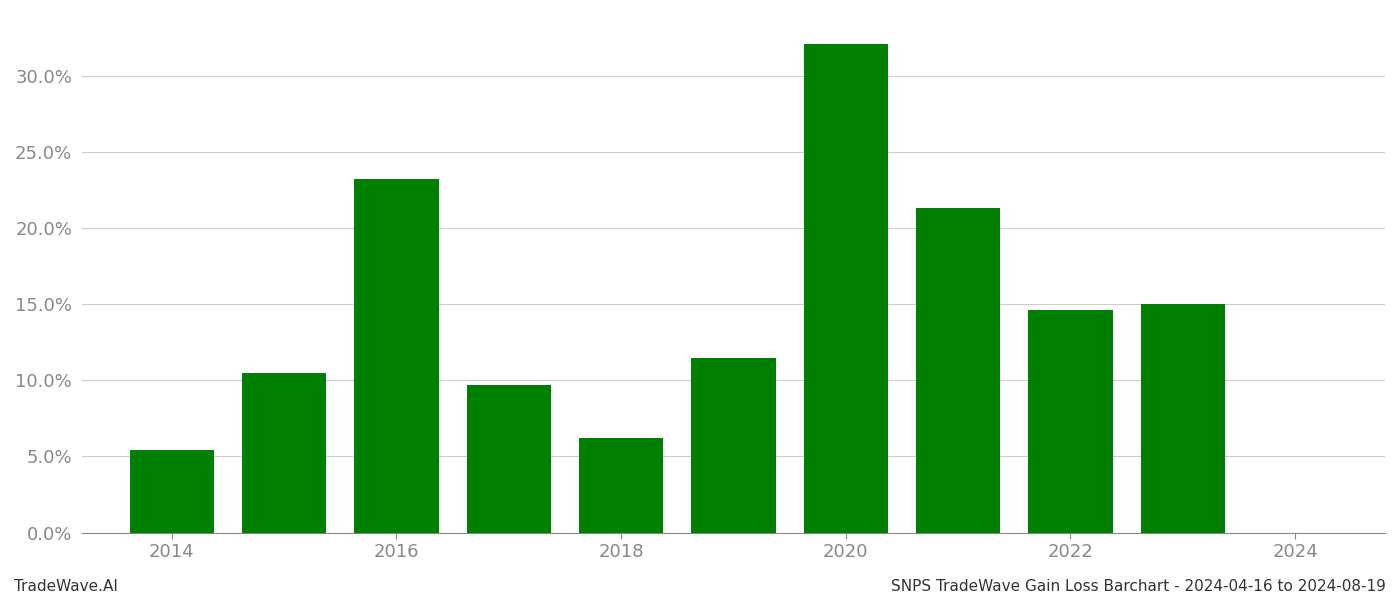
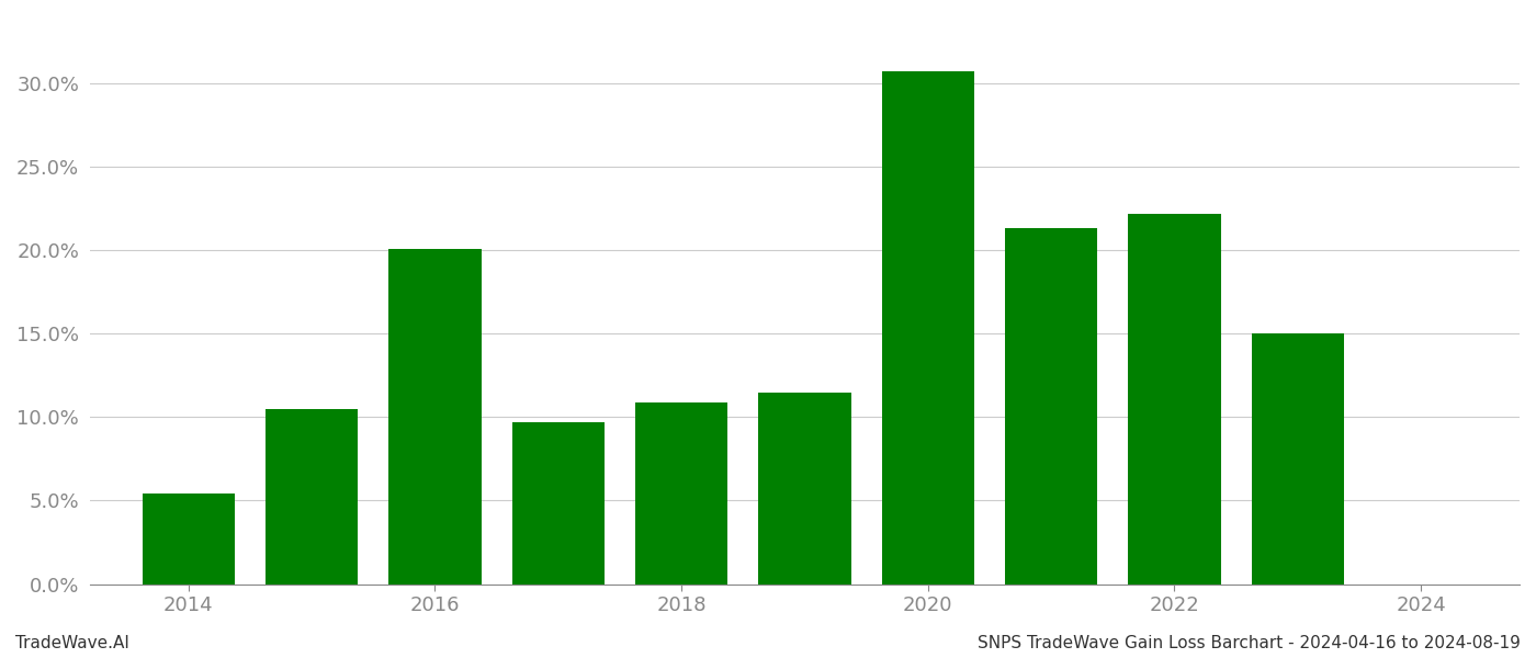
2016: 23.2% -> 20.1%
2018: 6.2% -> 10.9%
2020: 32.1% -> 30.7%
2022: 14.6% -> 22.2%
